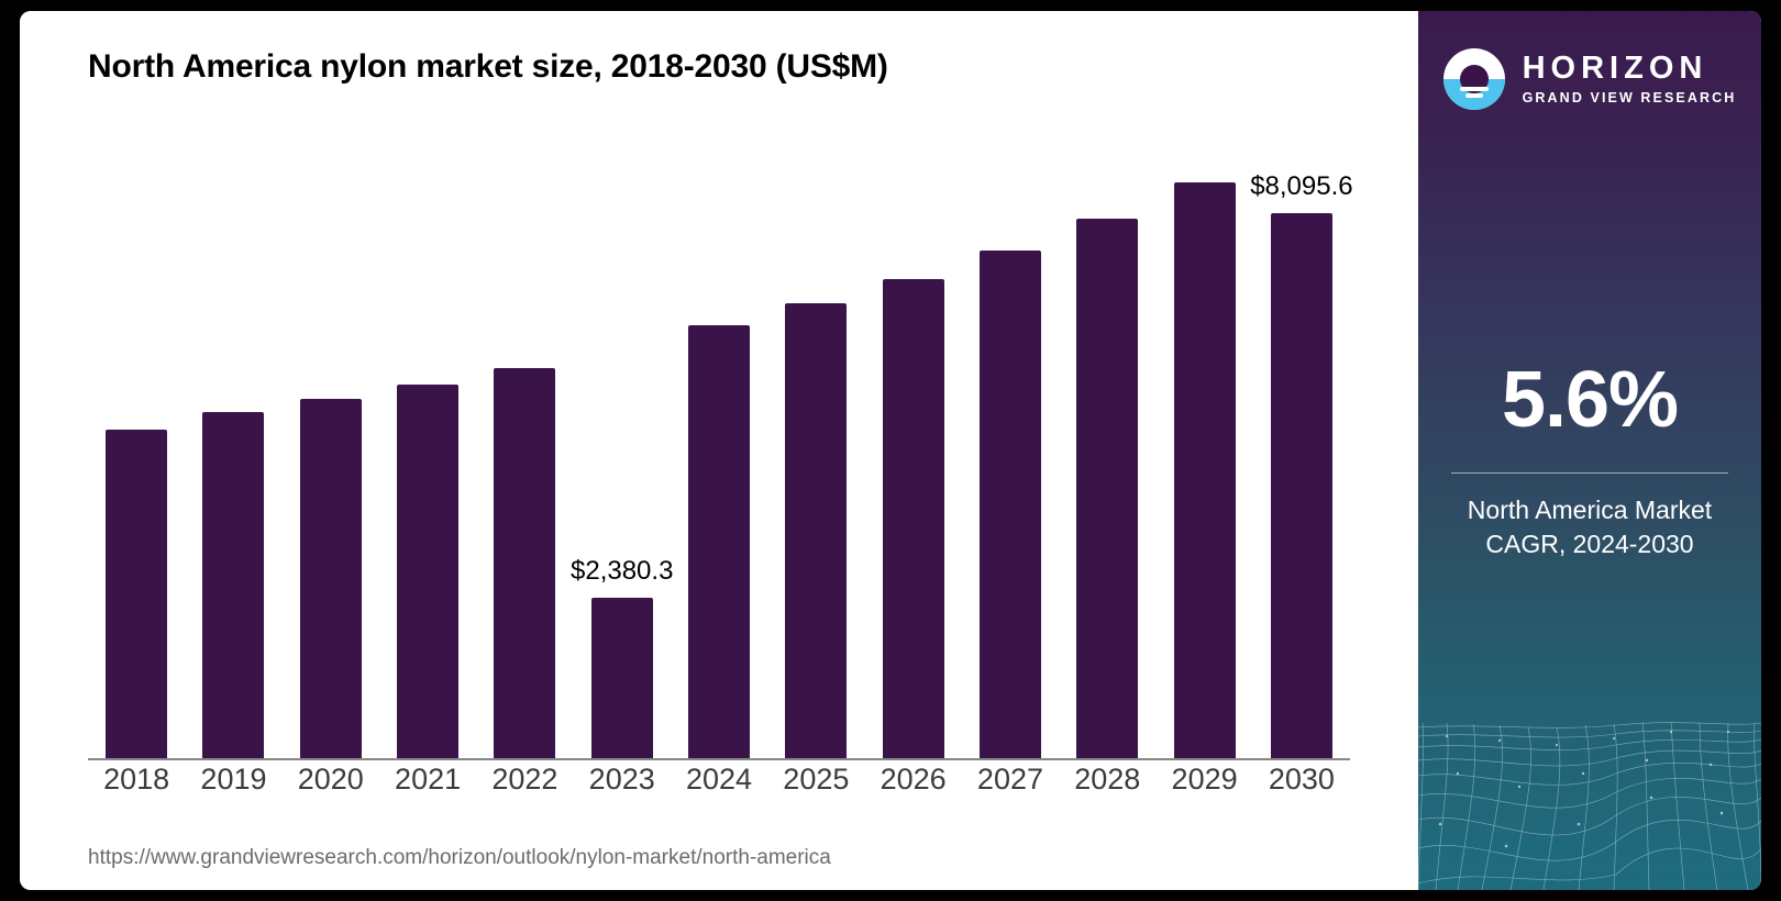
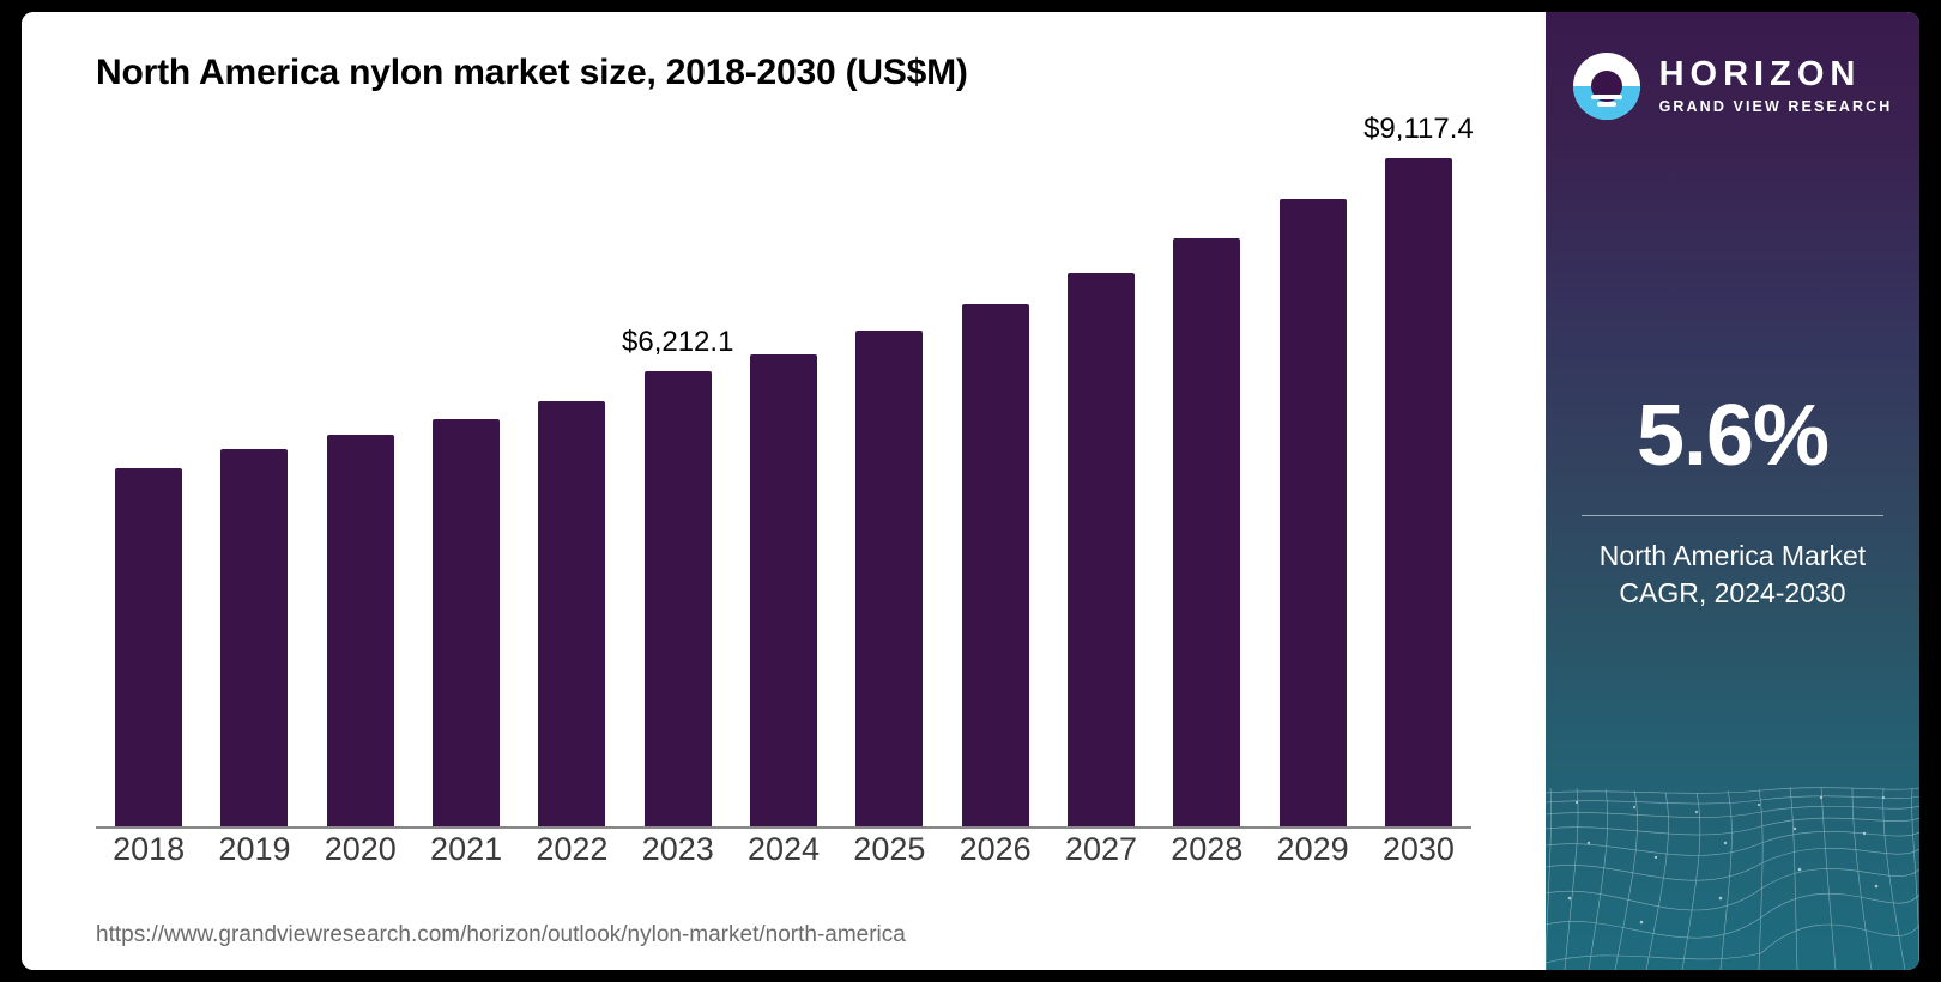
2023: $2,380.3 -> $6,212.1
2030: $8,095.6 -> $9,117.4
